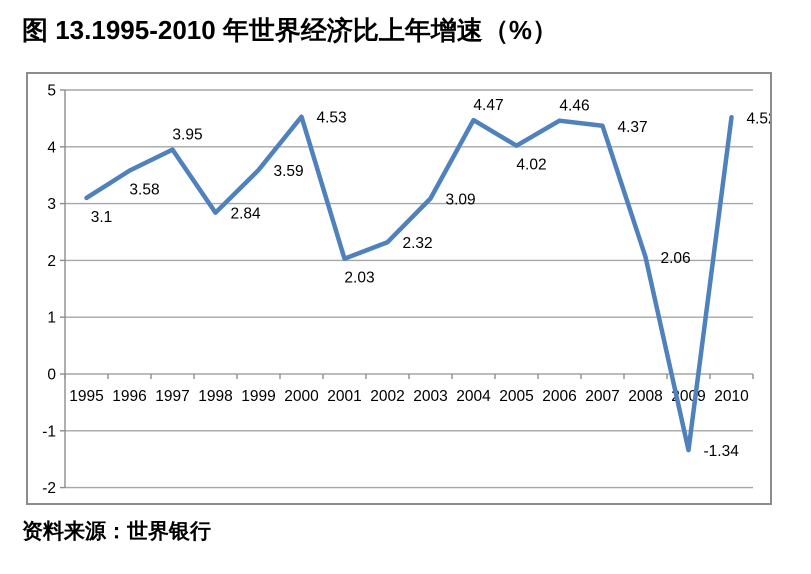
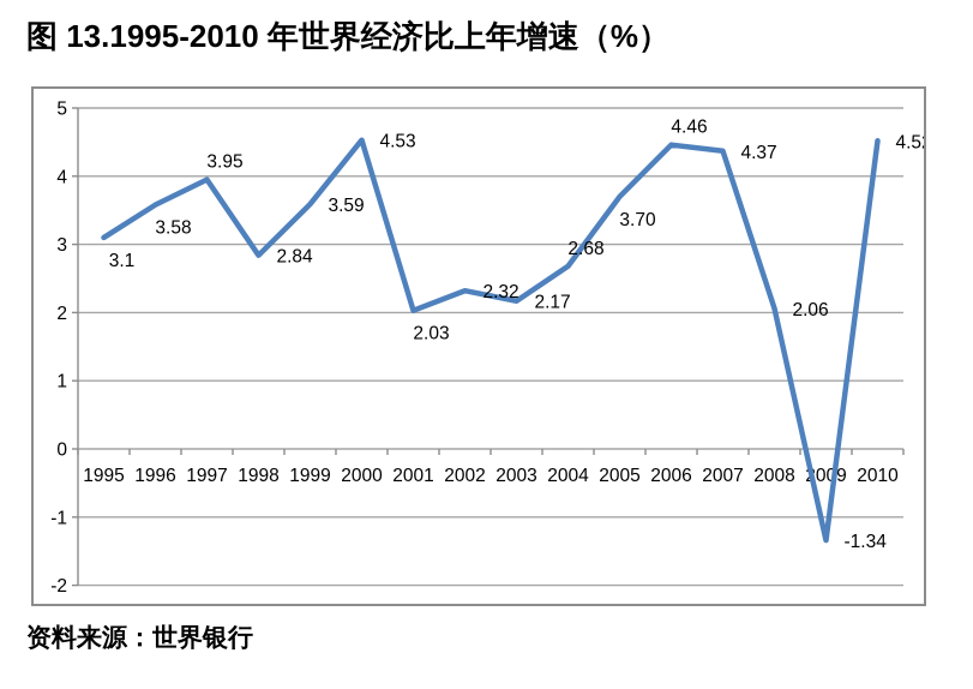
2003: 3.09 -> 2.17
2004: 4.47 -> 2.68
2005: 4.02 -> 3.70
